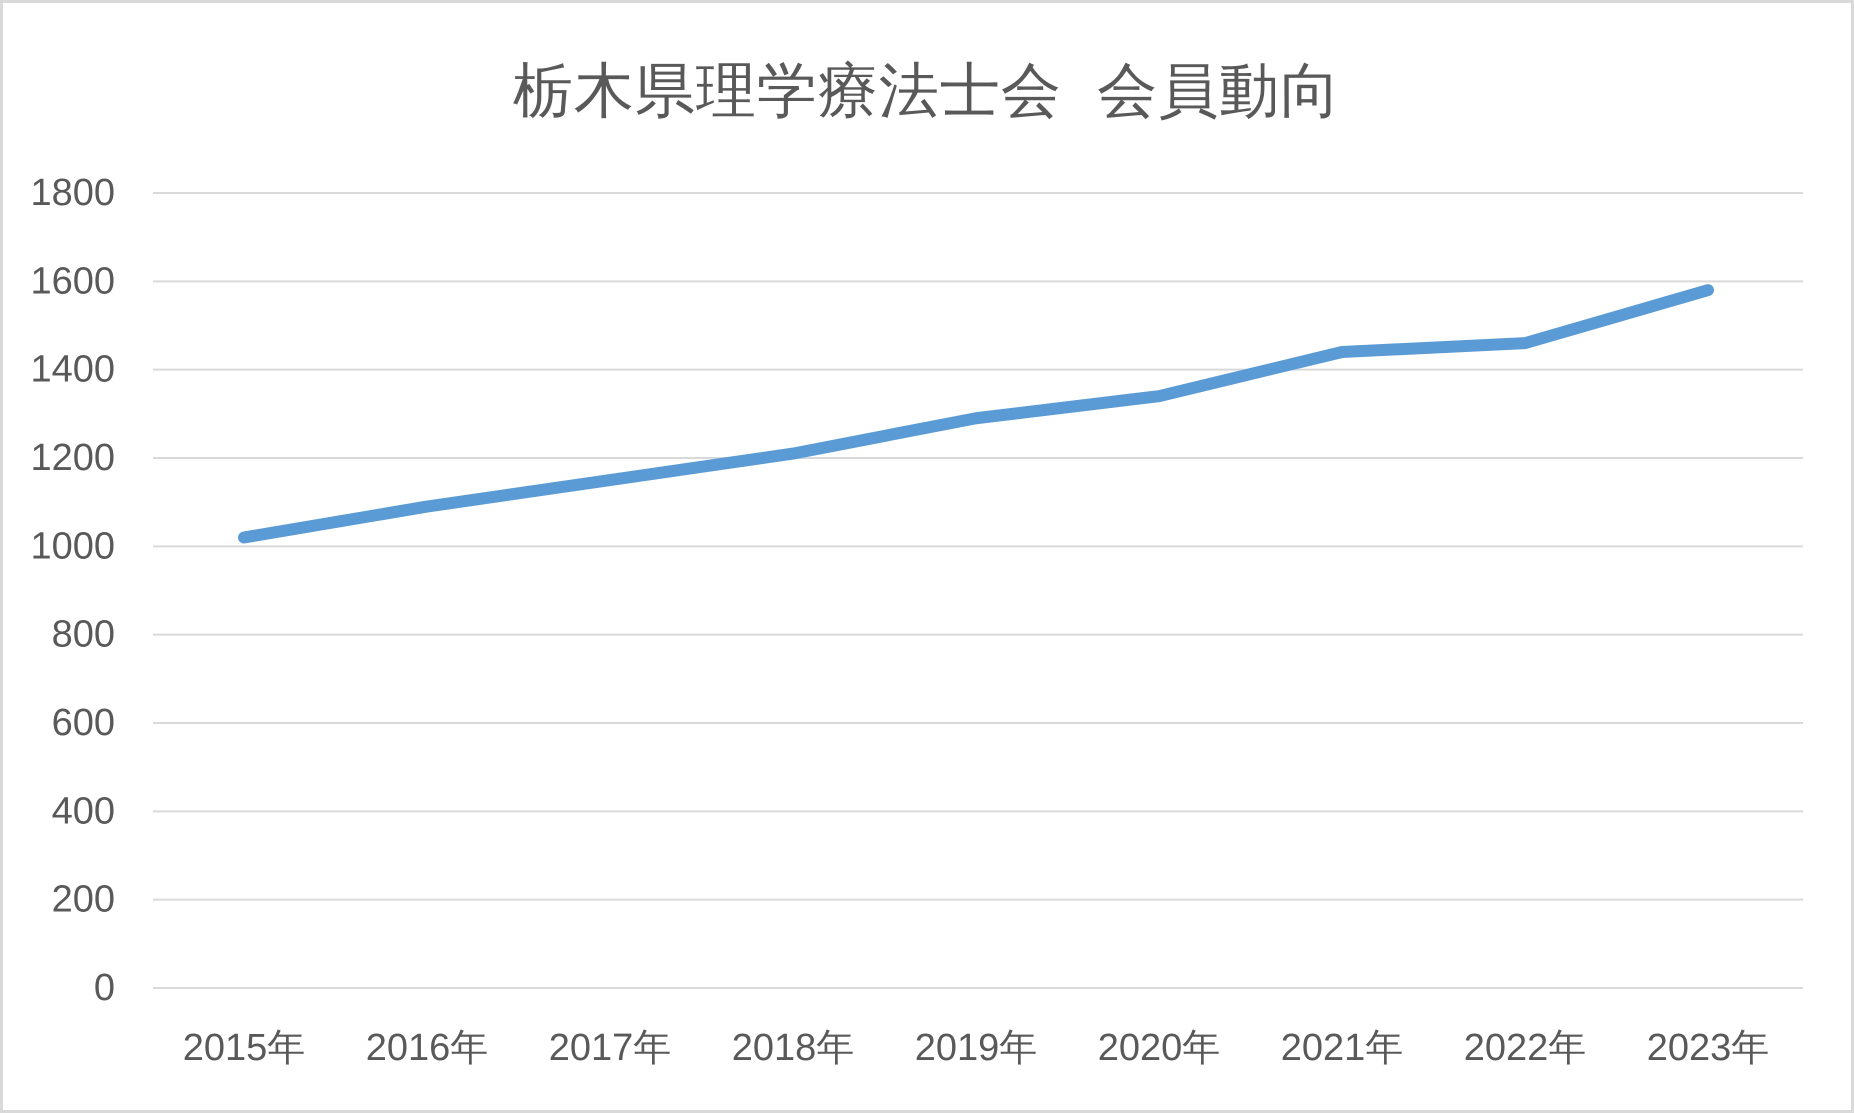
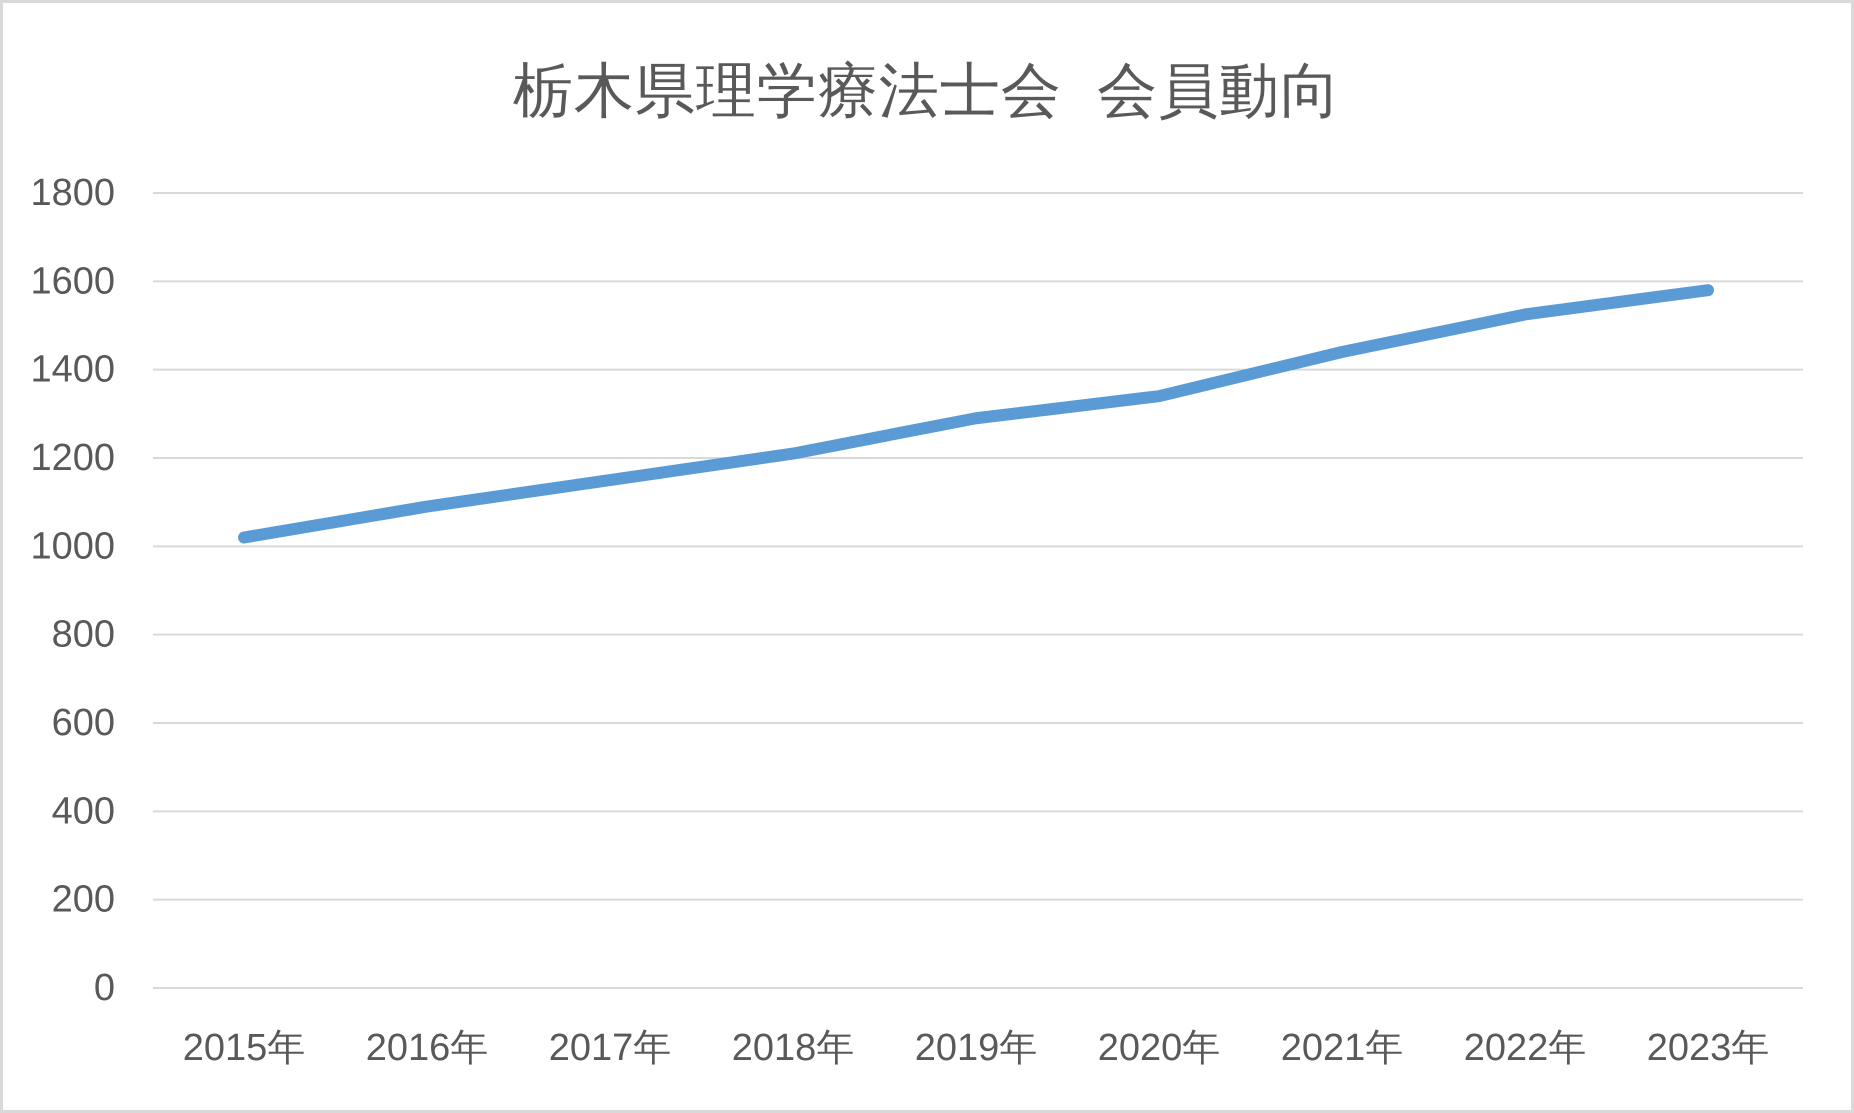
2022年: 1460 -> 1520
